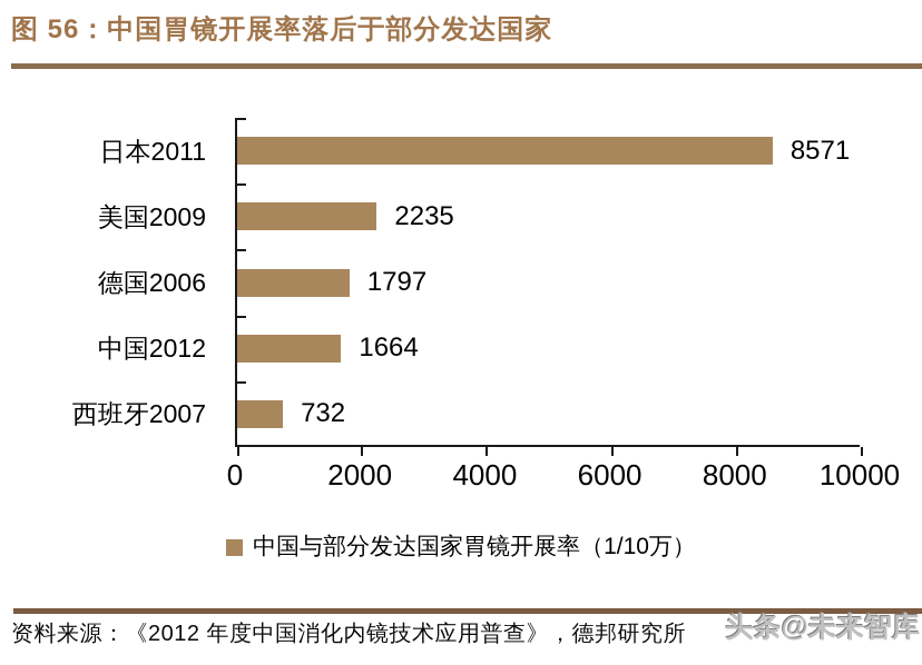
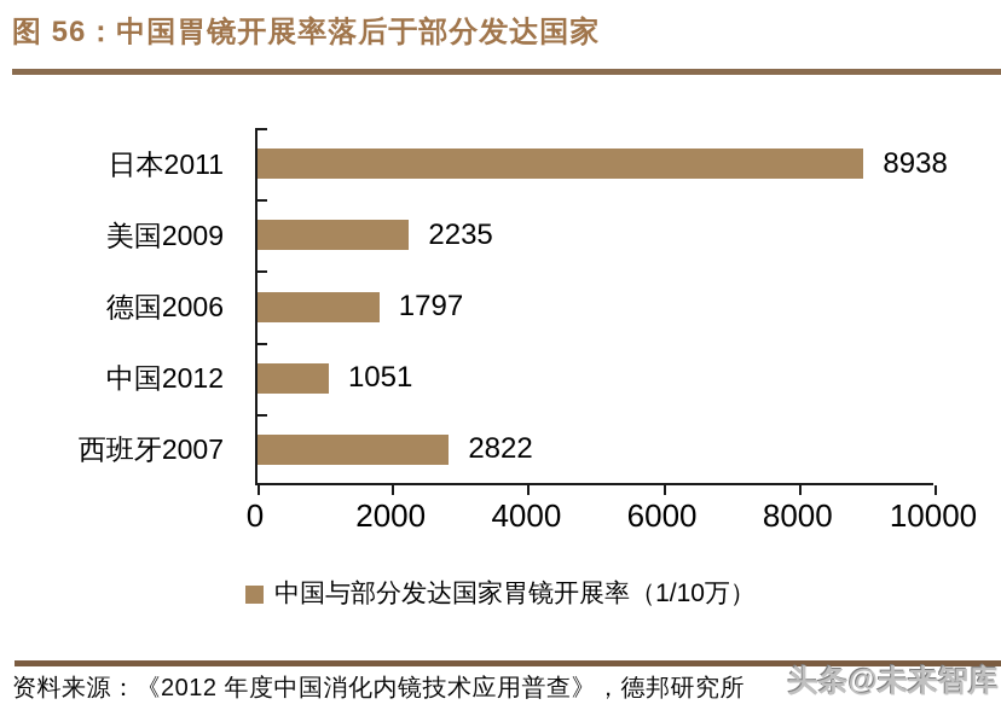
日本2011: 8571 -> 8938
中国2012: 1664 -> 1051
西班牙2007: 732 -> 2822
